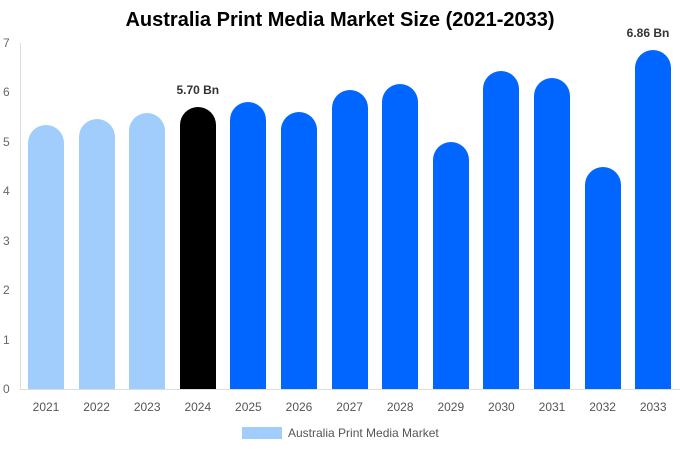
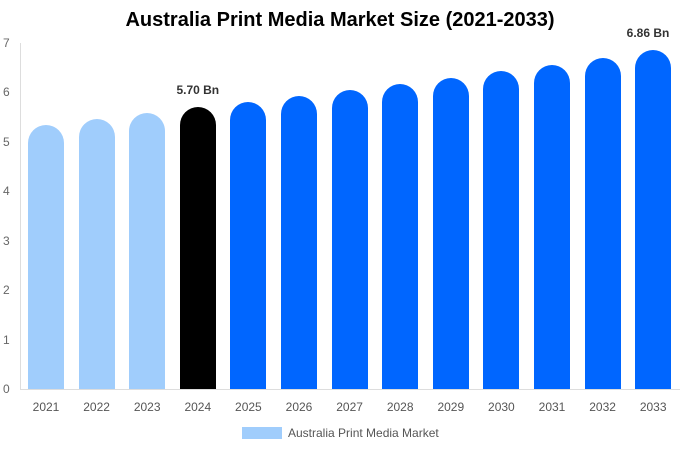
2026: 5.6 -> 5.9
2029: 5.0 -> 6.3
2031: 6.3 -> 6.6
2032: 4.5 -> 6.7
